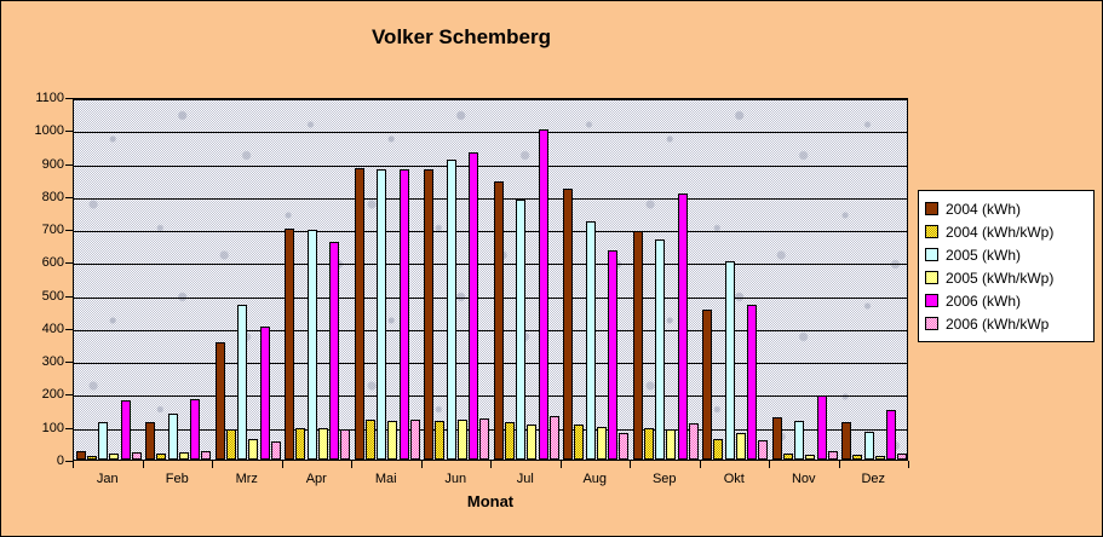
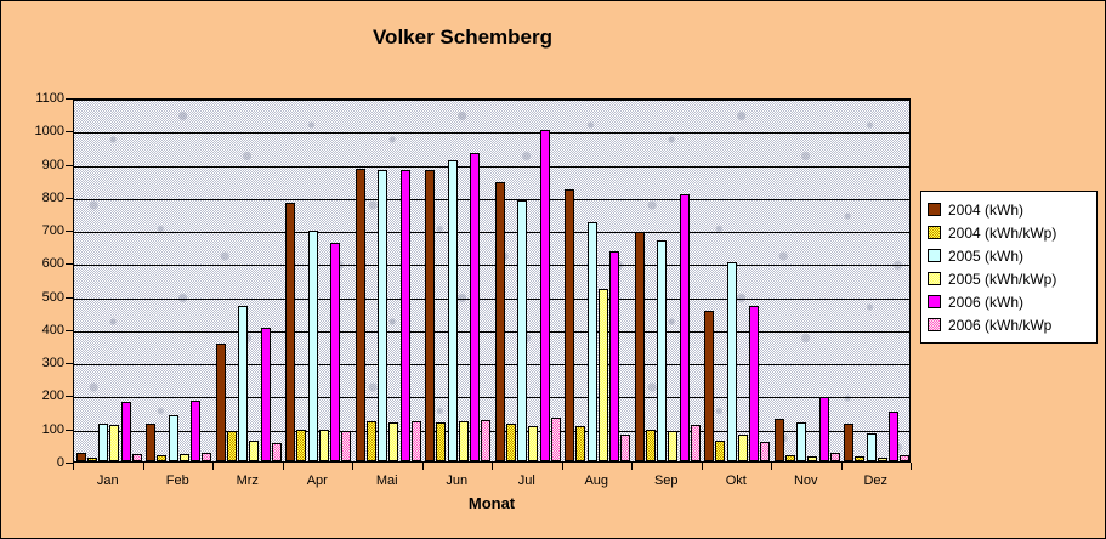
2005 (kWh/kWp)/Jan: 20 -> 110
2004 (kWh)/Apr: 700 -> 780
2005 (kWh/kWp)/Aug: 100 -> 520
